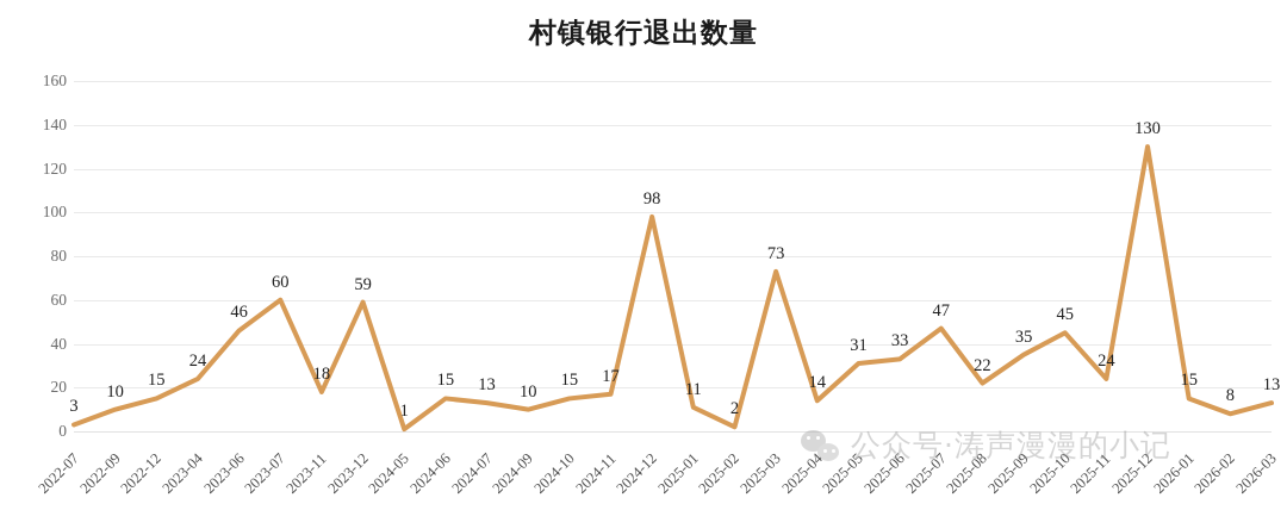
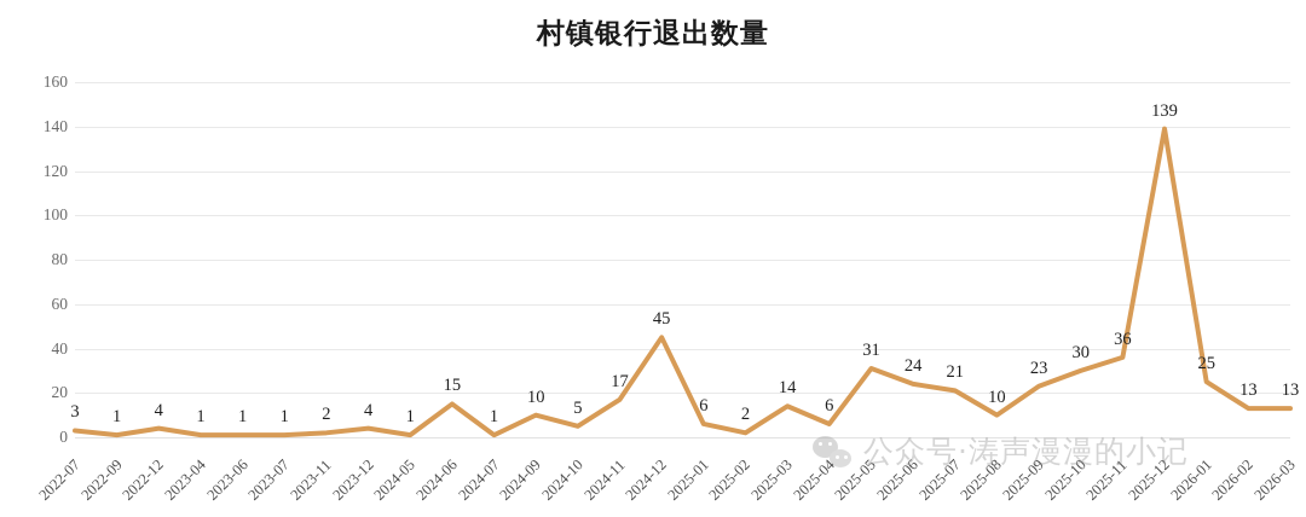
2022-09: 10 -> 1
2022-12: 15 -> 4
2023-04: 24 -> 1
2023-06: 46 -> 1
2023-07: 60 -> 1
2023-11: 18 -> 2
2023-12: 59 -> 4
2024-07: 13 -> 1
2024-10: 15 -> 5
2024-12: 98 -> 45
2025-01: 11 -> 6
2025-03: 73 -> 14
2025-04: 14 -> 6
2025-06: 33 -> 24
2025-07: 47 -> 21
2025-08: 22 -> 10
2025-09: 35 -> 23
2025-10: 45 -> 30
2025-11: 24 -> 36
2025-12: 130 -> 139
2026-01: 15 -> 25
2026-02: 8 -> 13
